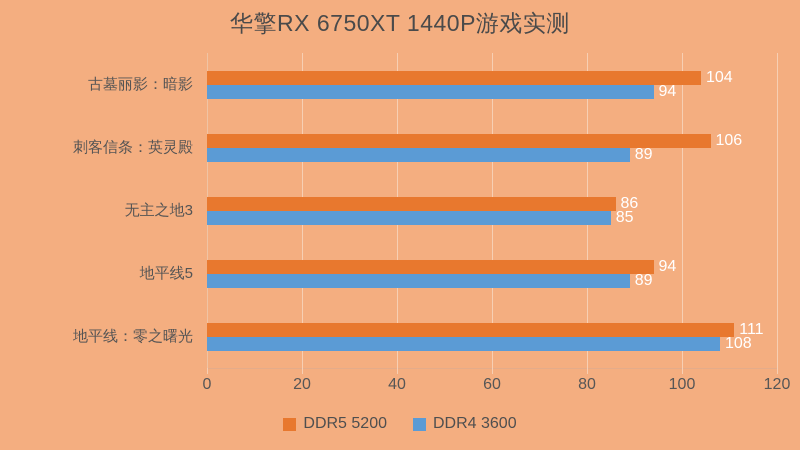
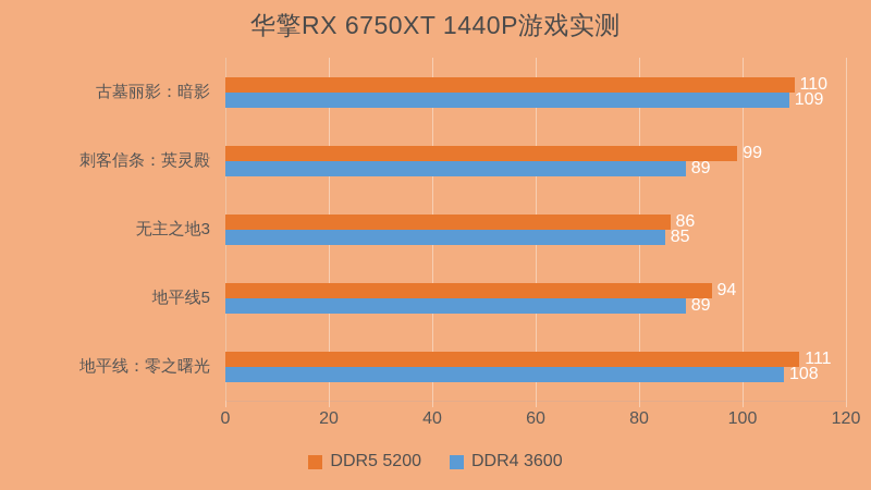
DDR5 5200/古墓丽影：暗影: 104 -> 110
DDR4 3600/古墓丽影：暗影: 94 -> 109
DDR5 5200/刺客信条：英灵殿: 106 -> 99
